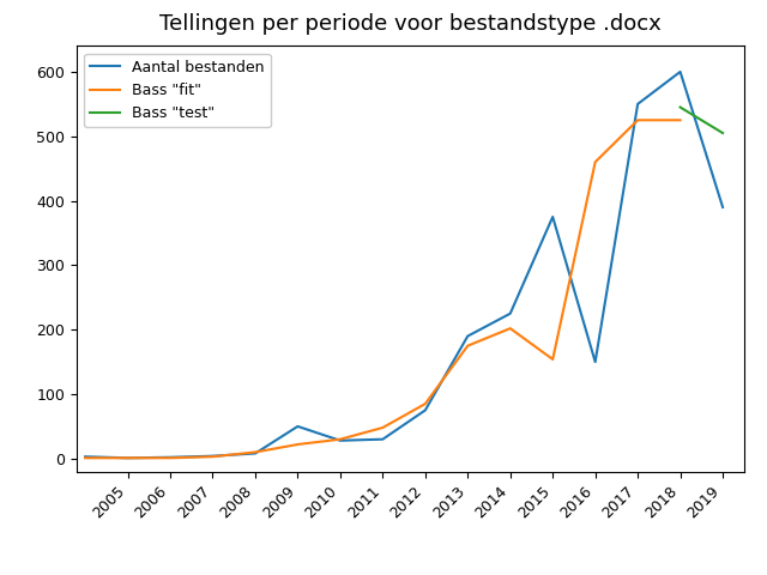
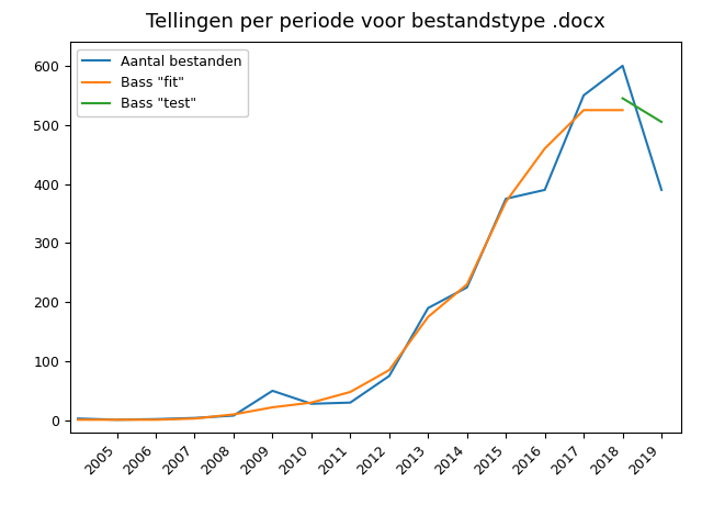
Bass "fit"/2014: 202 -> 230
Bass "fit"/2015: 154 -> 370
Aantal bestanden/2016: 150 -> 390
